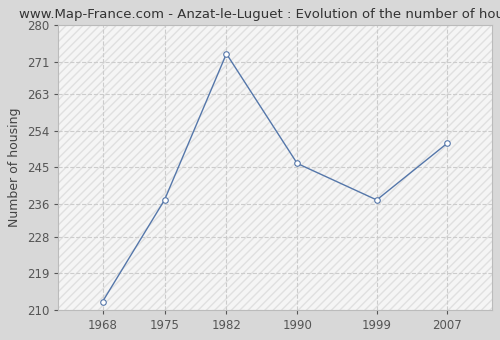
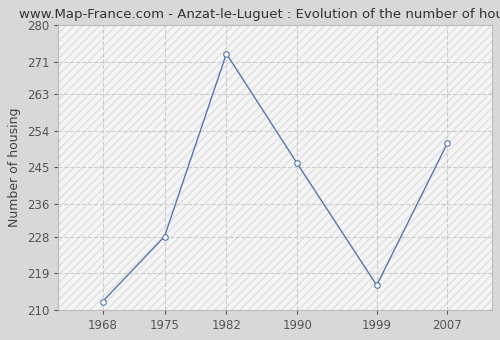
1975: 237 -> 228
1999: 237 -> 216
